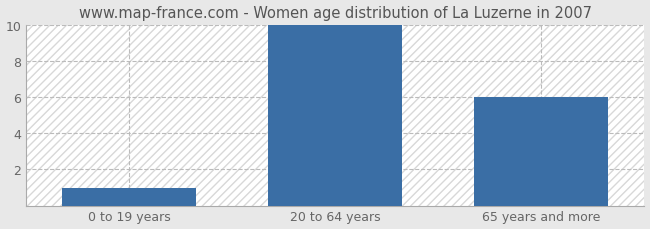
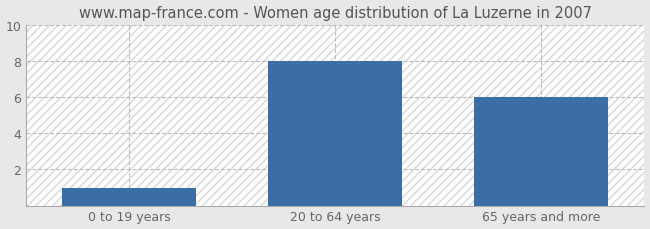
20 to 64 years: 10 -> 8
